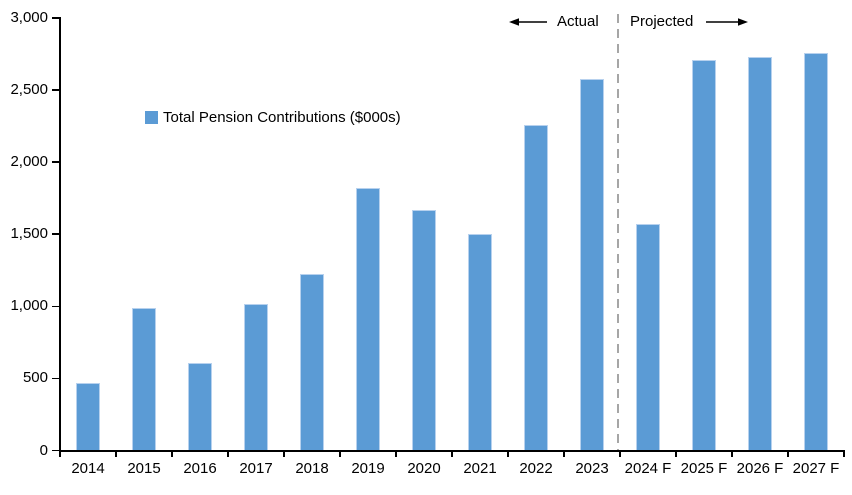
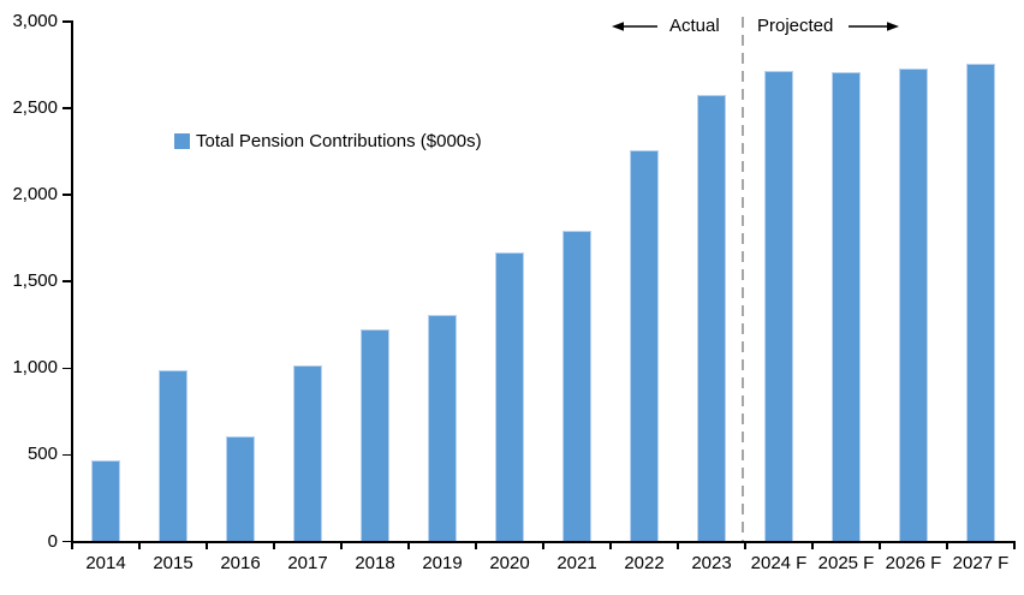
2019: 1820 -> 1310
2021: 1500 -> 1800
2024 F: 1570 -> 2720
